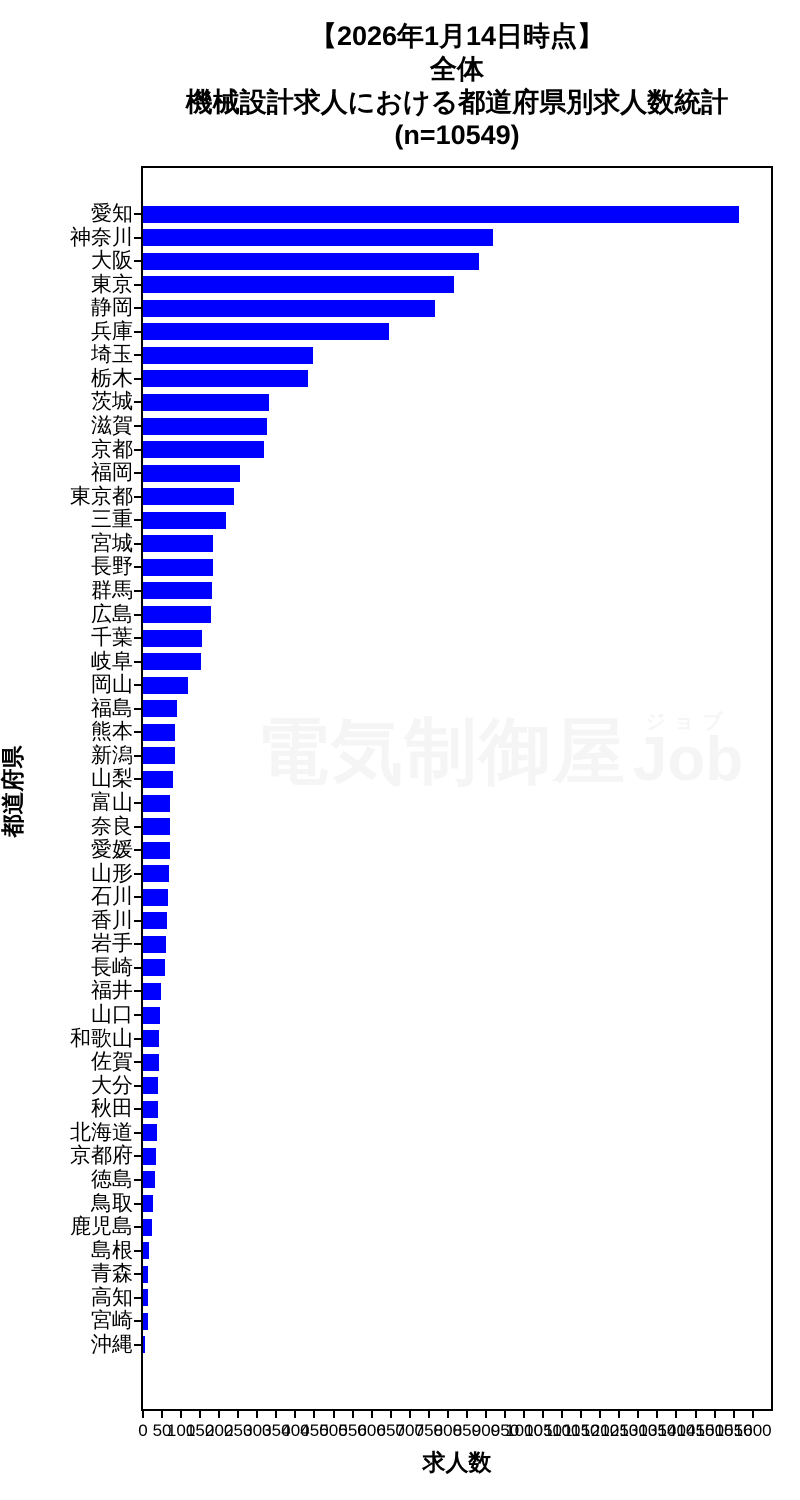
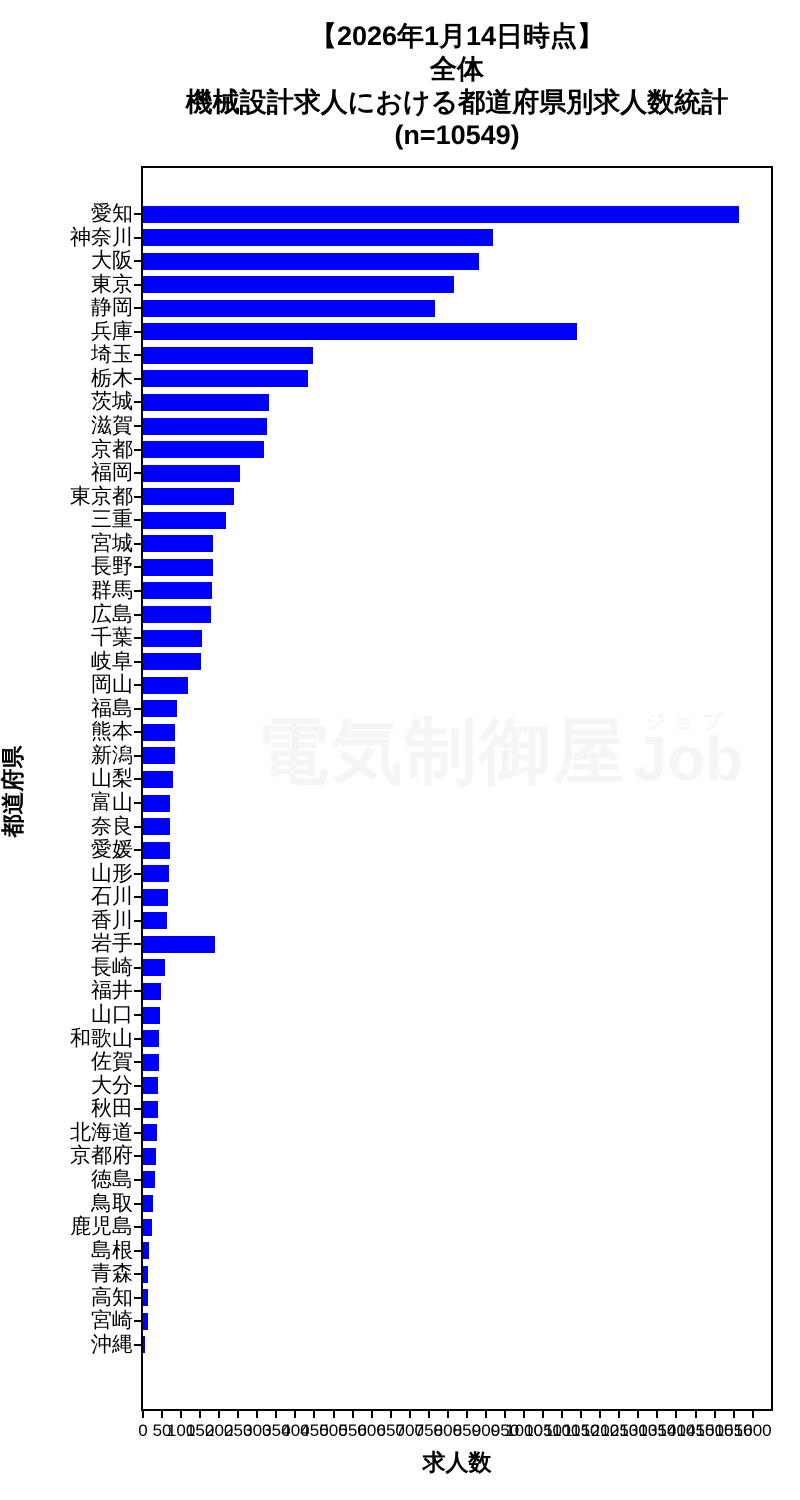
兵庫: 650 -> 1140
岩手: 60 -> 190
